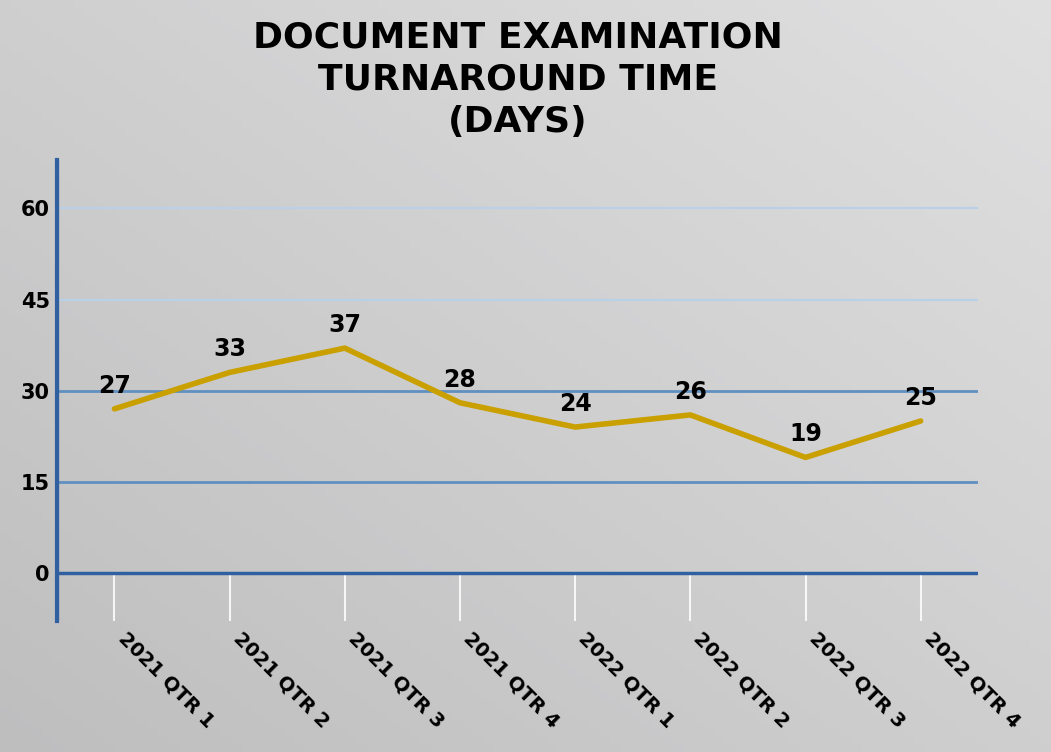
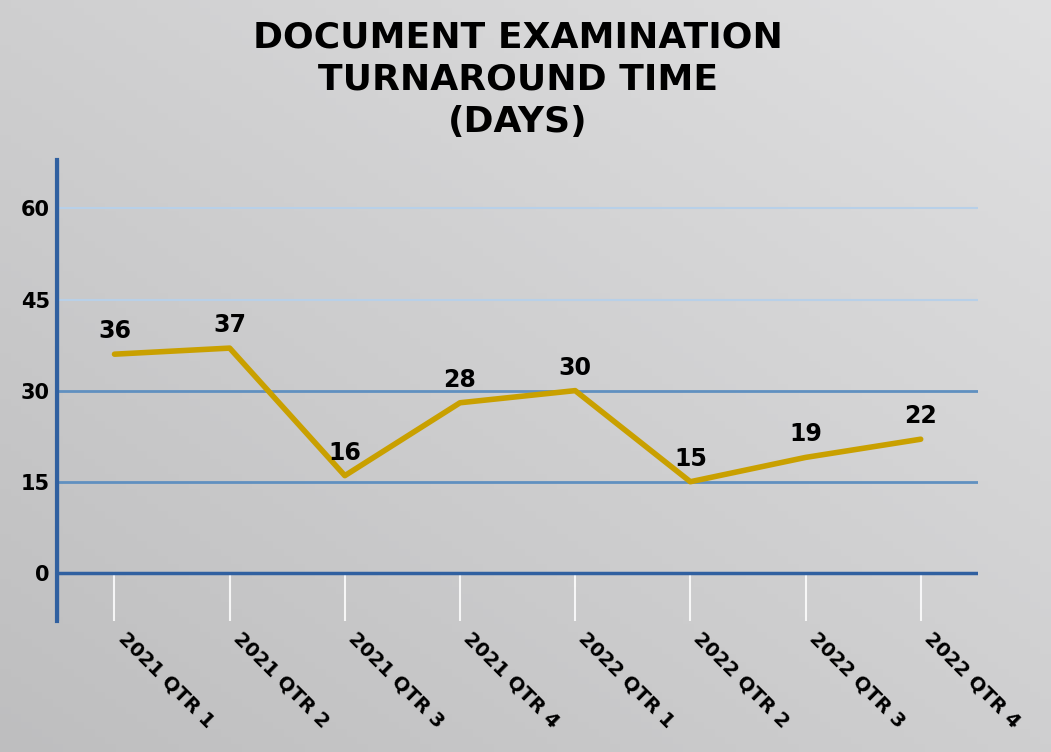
2021 QTR 1: 27 -> 36
2021 QTR 2: 33 -> 37
2021 QTR 3: 37 -> 16
2022 QTR 1: 24 -> 30
2022 QTR 2: 26 -> 15
2022 QTR 4: 25 -> 22
